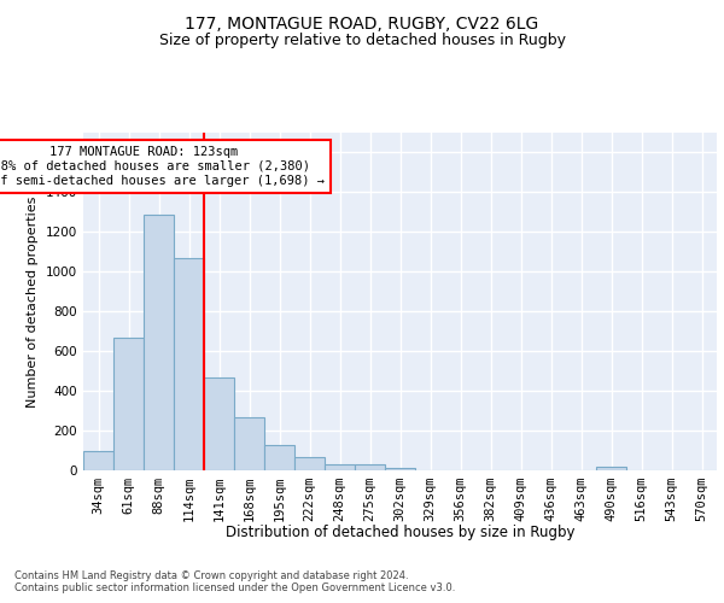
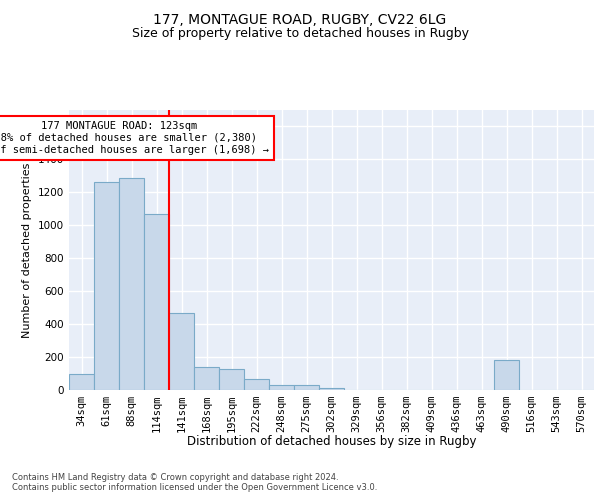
61sqm: 670 -> 1260
168sqm: 260 -> 140
490sqm: 20 -> 180
